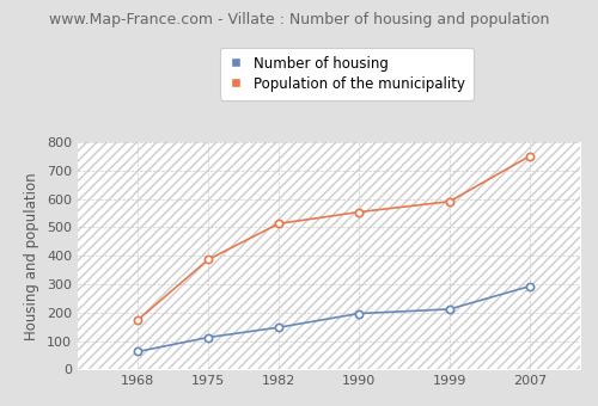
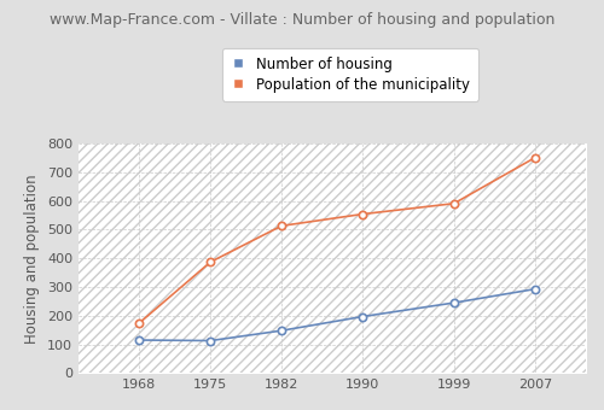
Number of housing/1968: 63 -> 115
Number of housing/1999: 212 -> 245
